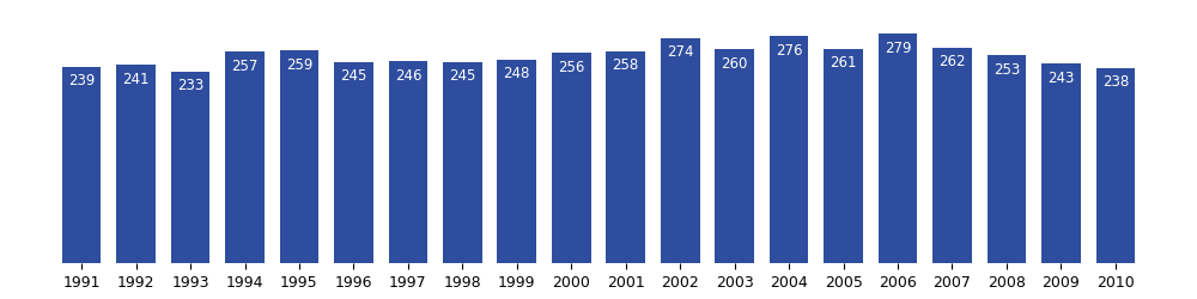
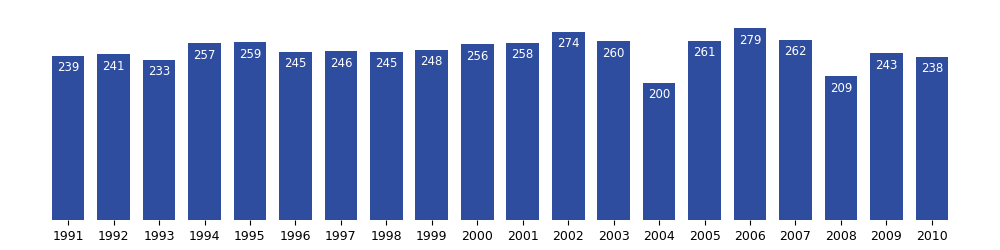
2004: 276 -> 200
2008: 253 -> 209
